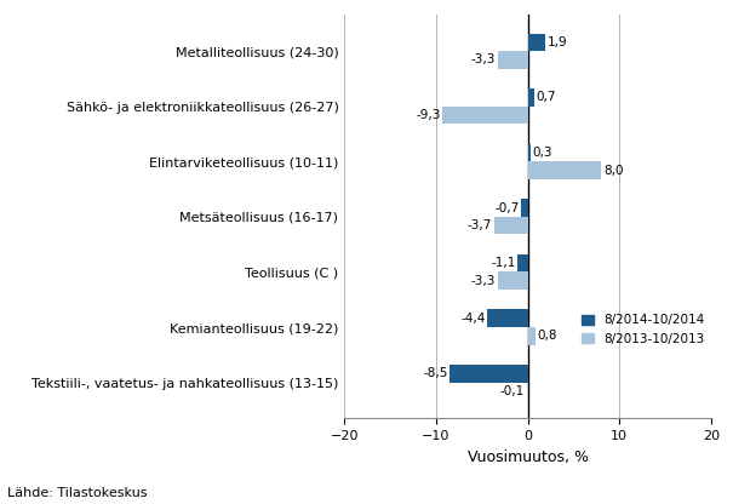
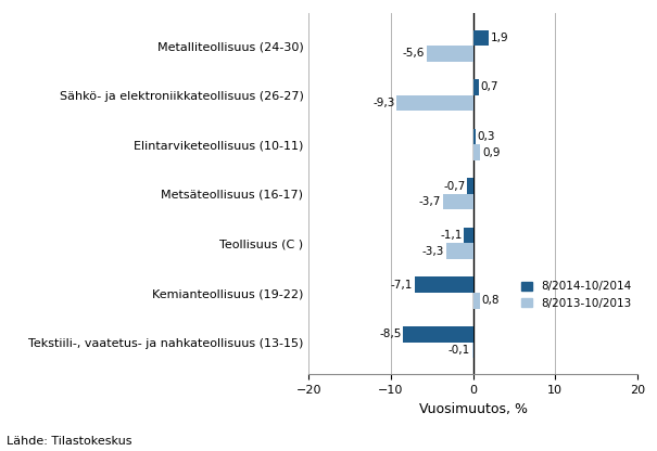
8/2013-10/2013/Metalliteollisuus (24-30): -3,3 -> -5,6
8/2013-10/2013/Elintarviketeollisuus (10-11): 8,0 -> 0,9
8/2014-10/2014/Kemianteollisuus (19-22): -4,4 -> -7,1
